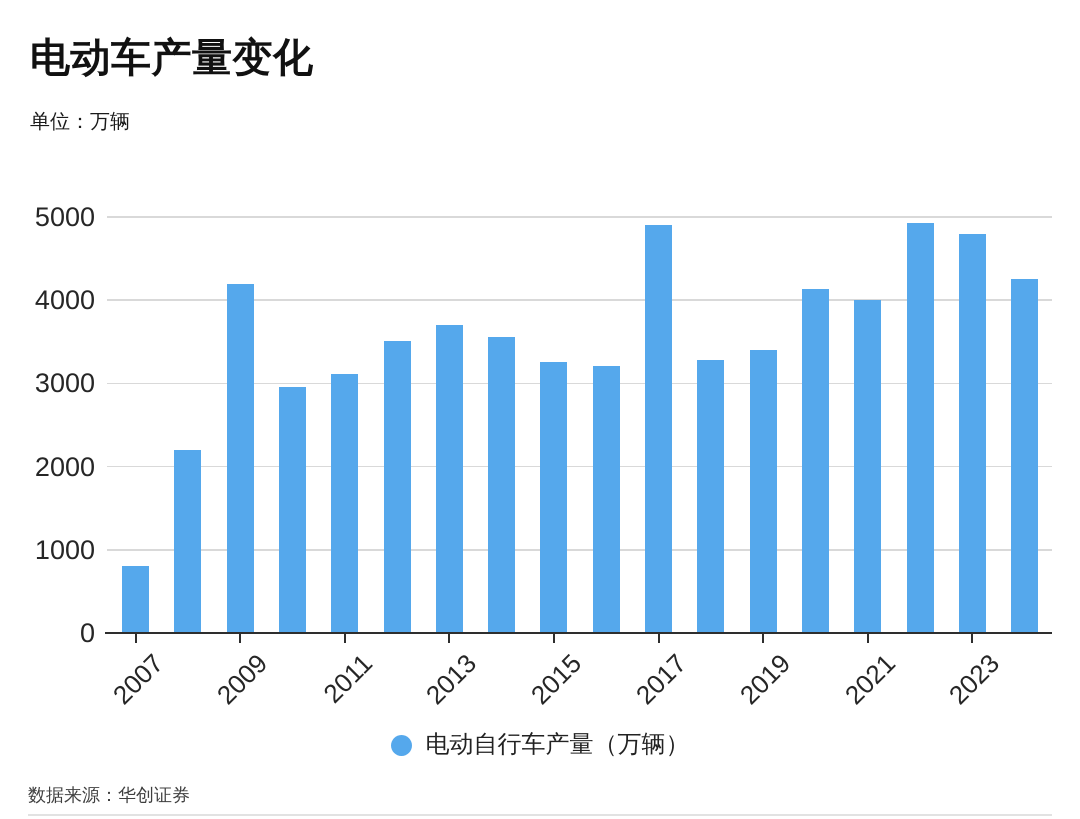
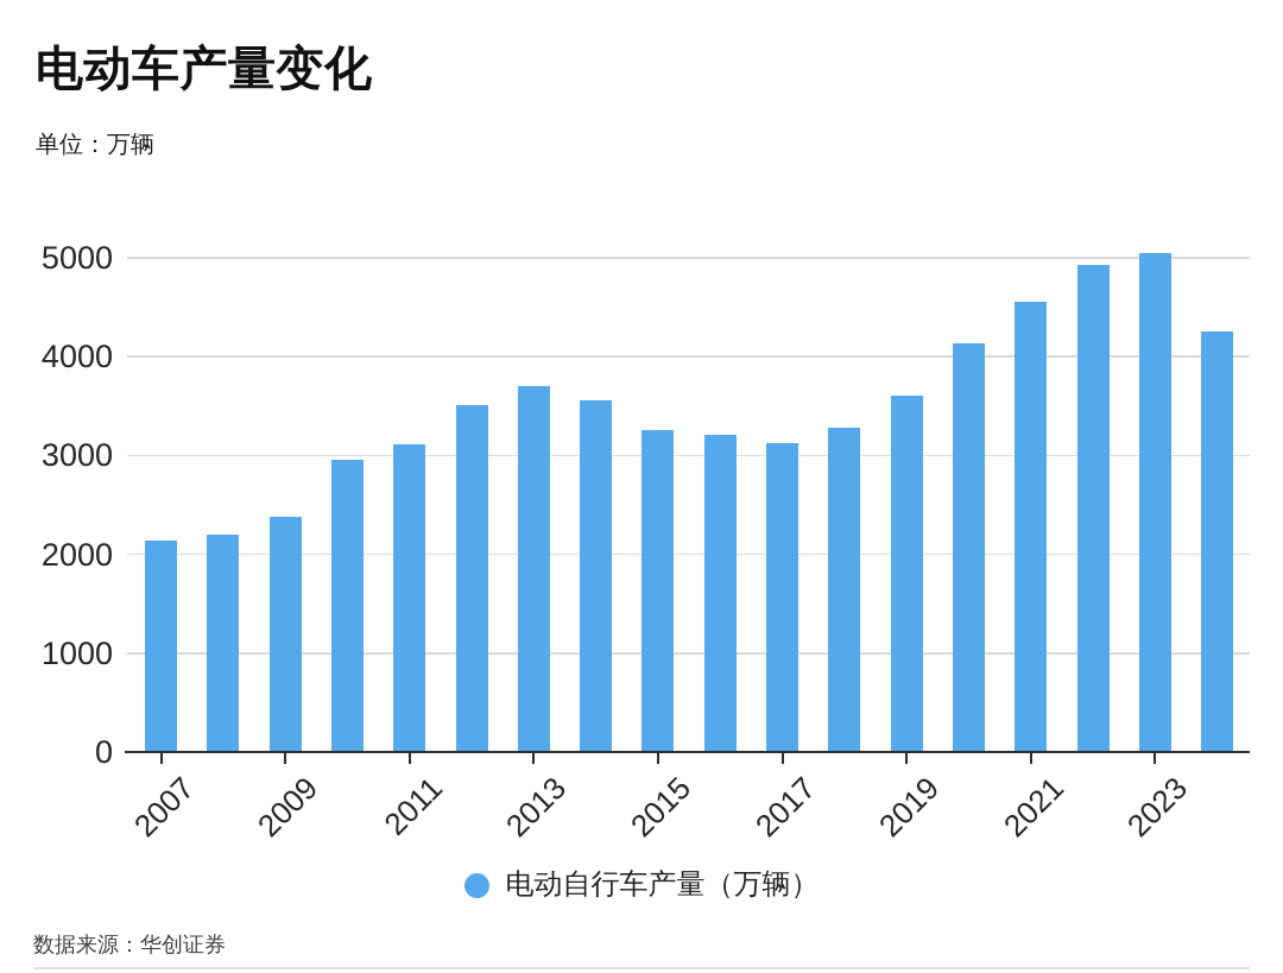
2007: 800 -> 2100
2009: 4200 -> 2400
2017: 4900 -> 3100
2019: 3400 -> 3600
2021: 4000 -> 4600
2023: 4800 -> 5000
